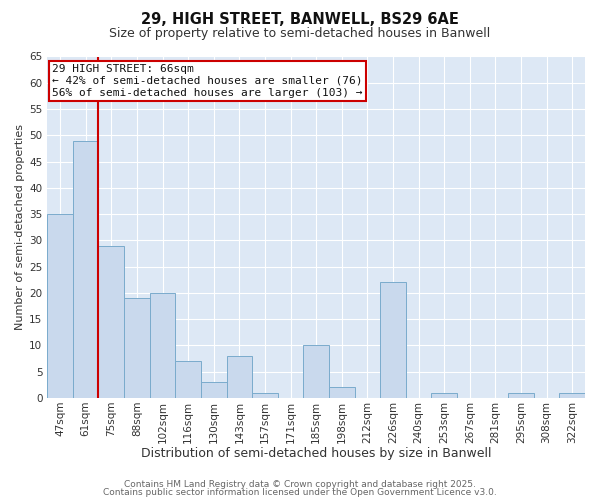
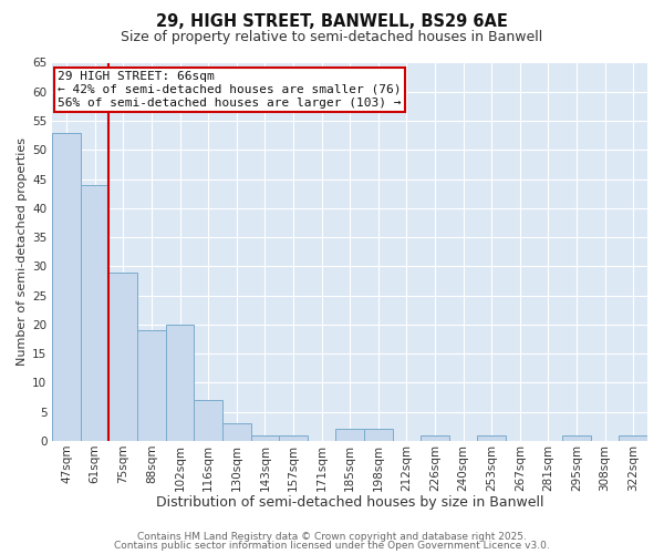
47sqm: 35 -> 53
61sqm: 49 -> 44
143sqm: 8 -> 1
185sqm: 10 -> 2
226sqm: 22 -> 1
